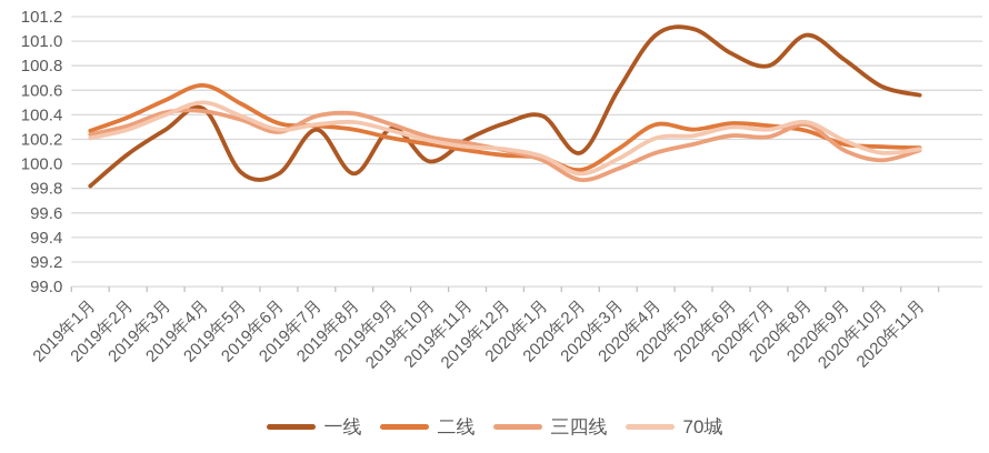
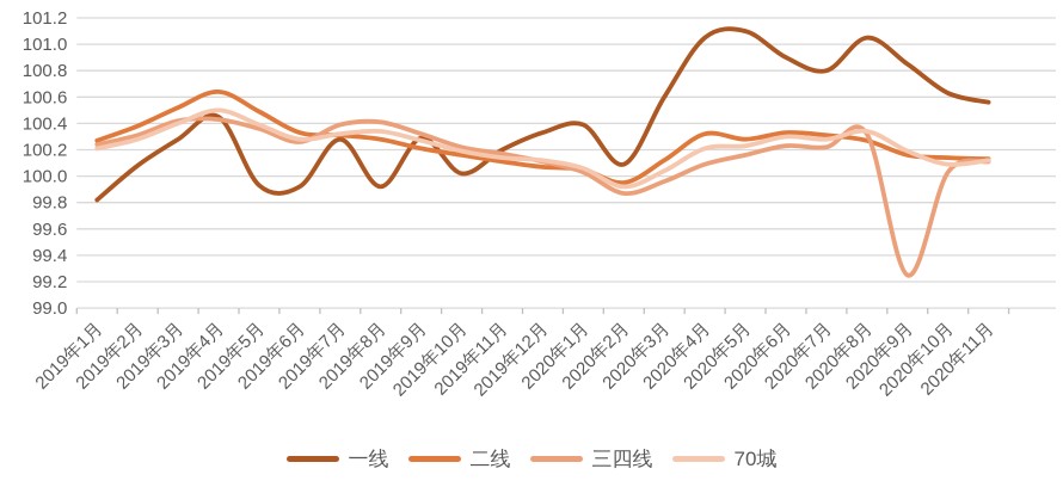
三四线/2020年9月: 100.11 -> 99.25
